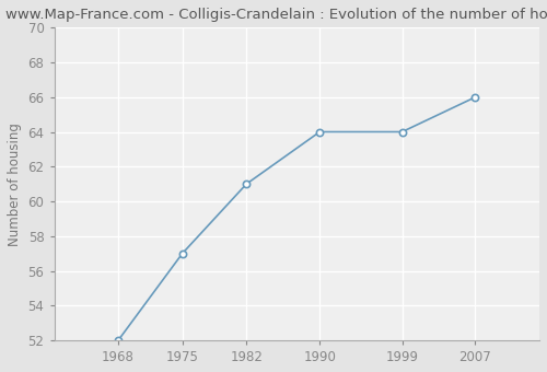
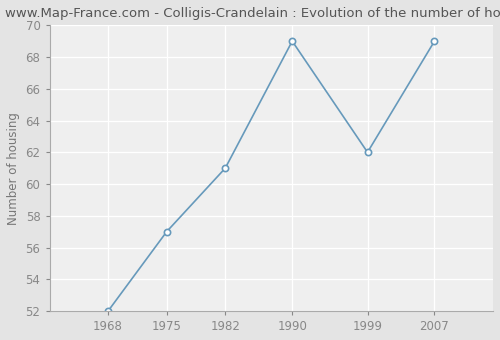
1990: 64 -> 69
1999: 64 -> 62
2007: 66 -> 69
